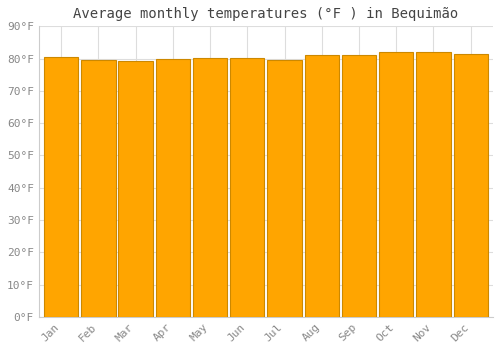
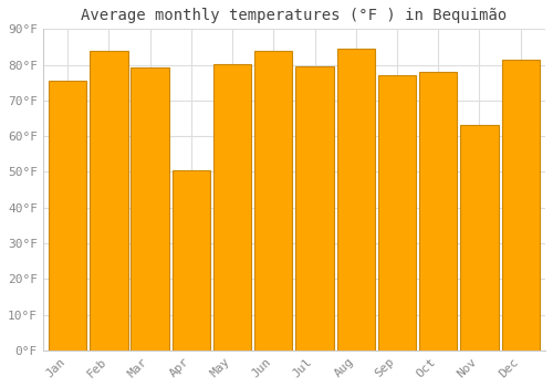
Jan: 80.4°F -> 75.5°F
Feb: 79.5°F -> 84.0°F
Apr: 79.9°F -> 50.5°F
Jun: 80.1°F -> 84.0°F
Aug: 81.0°F -> 84.5°F
Sep: 81.1°F -> 77.0°F
Oct: 82.0°F -> 78.0°F
Nov: 82.1°F -> 63.0°F
